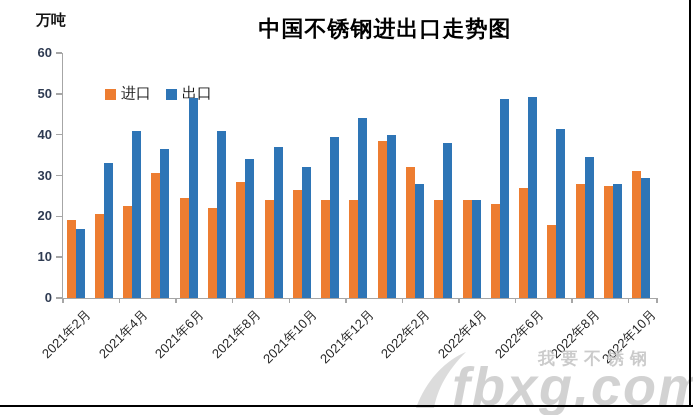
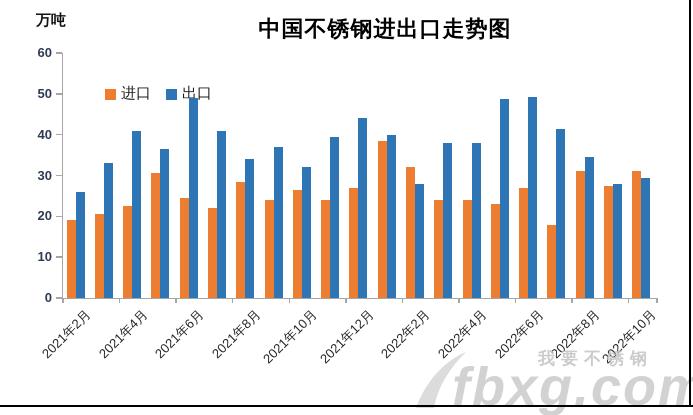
出口/2021年2月: 17 -> 26
进口/2021年12月: 24 -> 27
出口/2022年4月: 24 -> 38
进口/2022年8月: 28 -> 31
